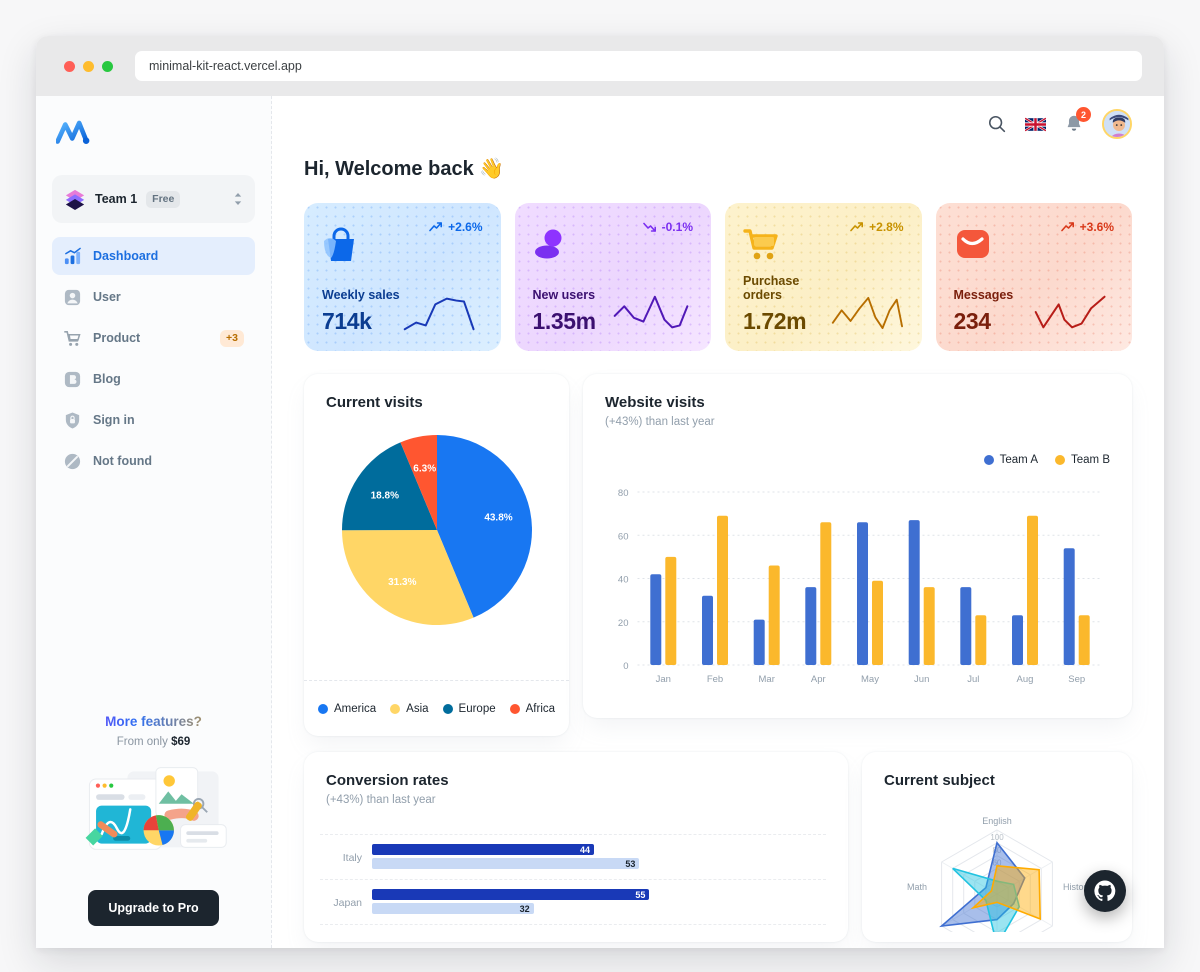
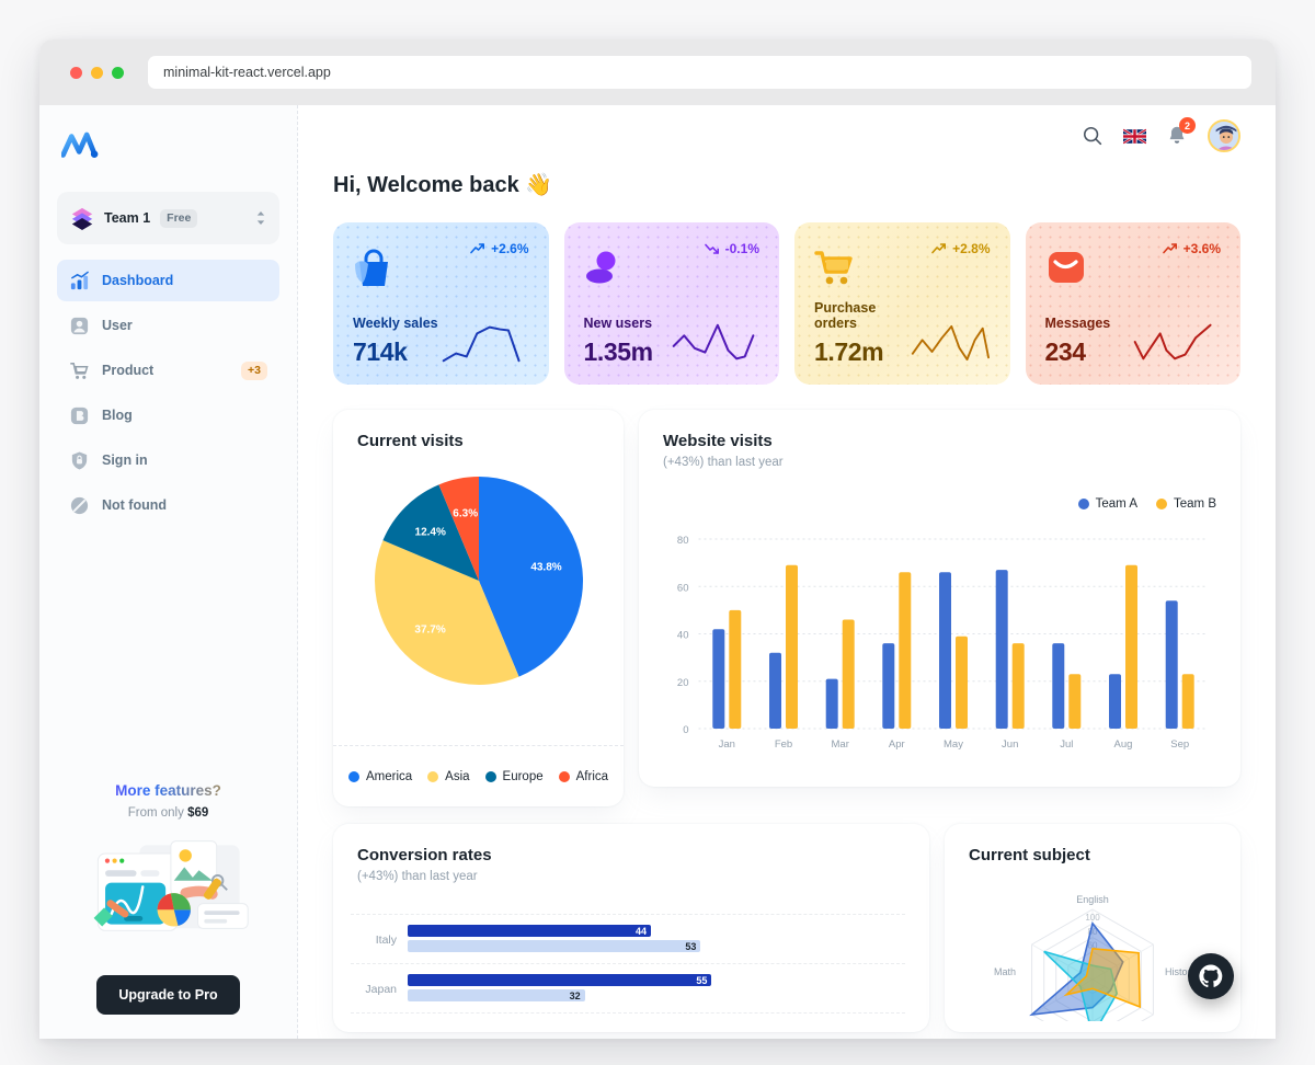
Current visits/Asia: 31.3% -> 37.7%
Current visits/Europe: 18.8% -> 12.4%
